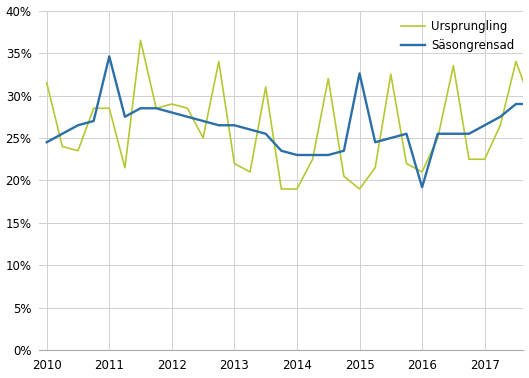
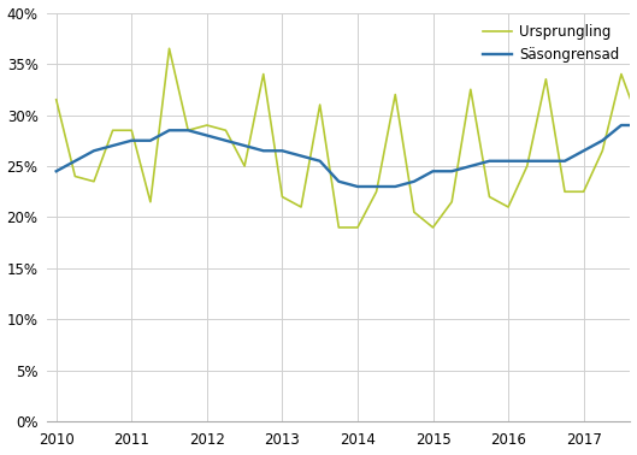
Säsongrensad/2011: 34.6% -> 27.5%
Säsongrensad/2015: 32.6% -> 24.5%
Säsongrensad/2016: 19.2% -> 25.5%
